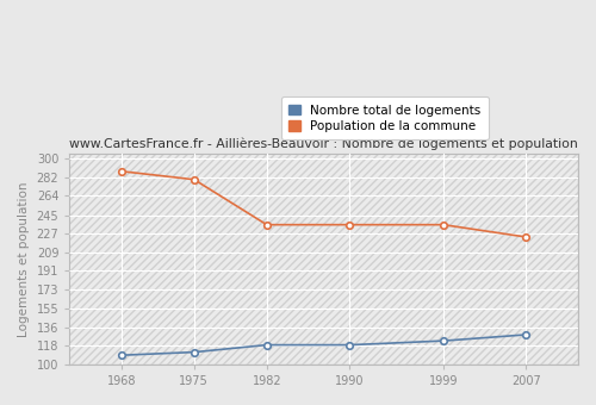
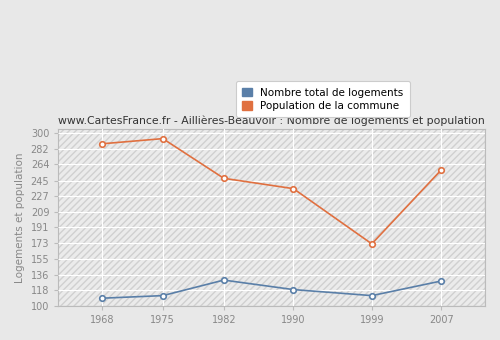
Population de la commune/1975: 280 -> 294
Nombre total de logements/1982: 119 -> 130
Population de la commune/1982: 236 -> 248
Nombre total de logements/1999: 123 -> 112
Population de la commune/1999: 236 -> 172
Population de la commune/2007: 224 -> 258
